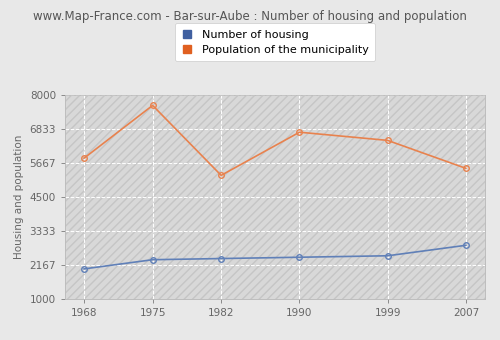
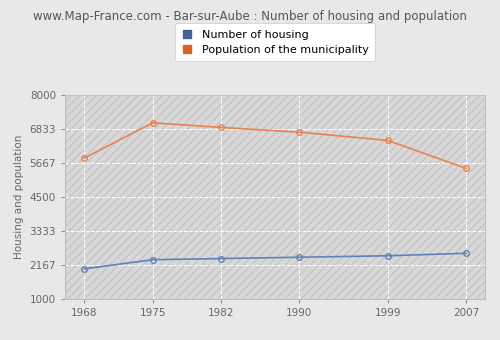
Population of the municipality/1975: 7650 -> 7050
Population of the municipality/1982: 5250 -> 6900
Number of housing/2007: 2850 -> 2580
